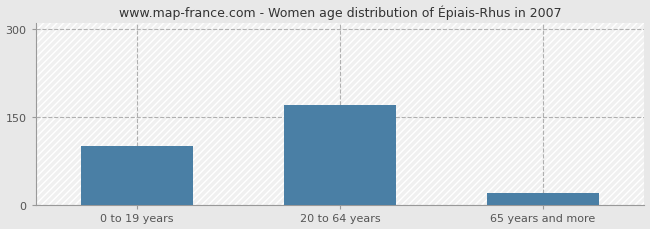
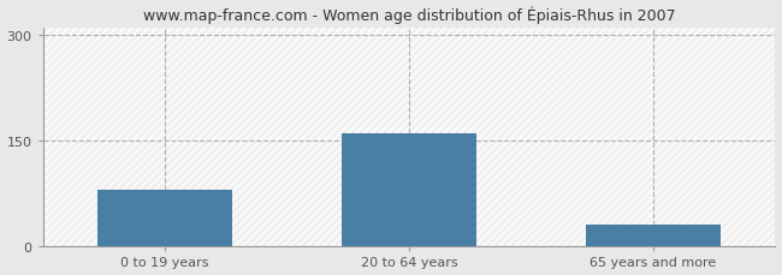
0 to 19 years: 100 -> 80
20 to 64 years: 170 -> 160
65 years and more: 20 -> 30
